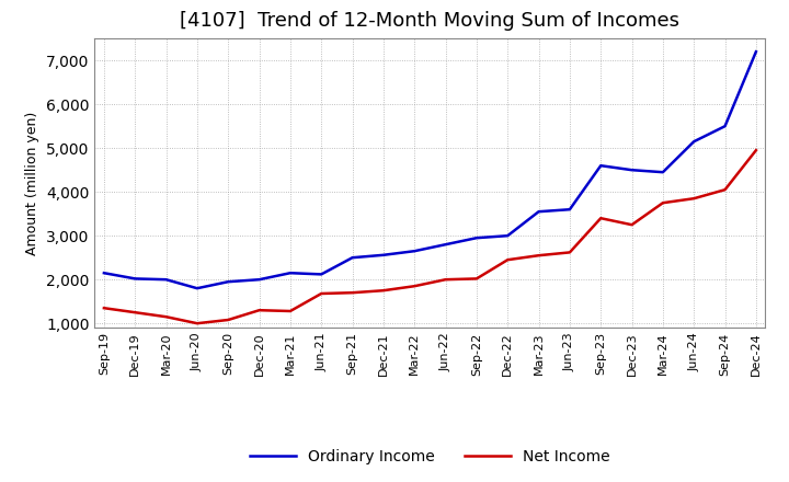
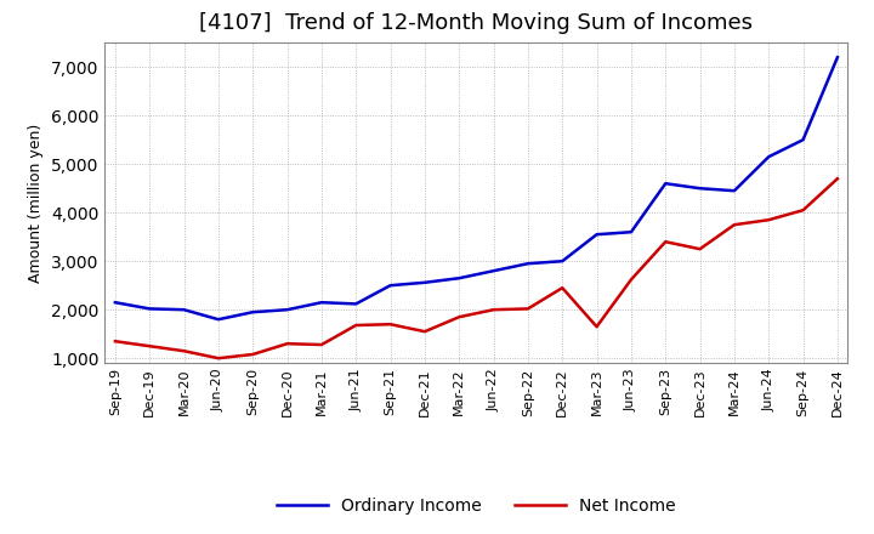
Net Income/Dec-21: 1,750 -> 1,550
Net Income/Mar-23: 2,550 -> 1,650
Net Income/Dec-24: 4,950 -> 4,700
